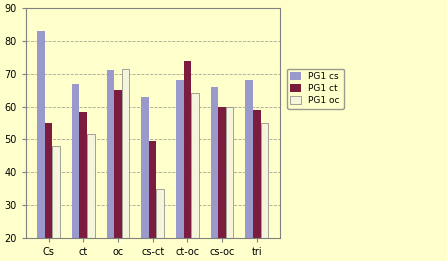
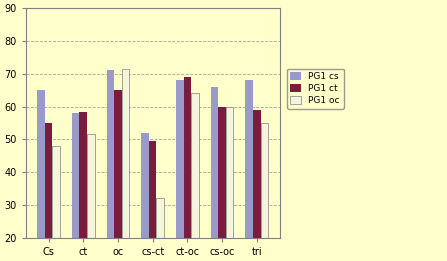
PG1 cs/Cs: 83 -> 65
PG1 cs/ct: 67 -> 58
PG1 cs/cs-ct: 63 -> 52
PG1 oc/cs-ct: 35.0 -> 32.0
PG1 ct/ct-oc: 74.0 -> 69.0
